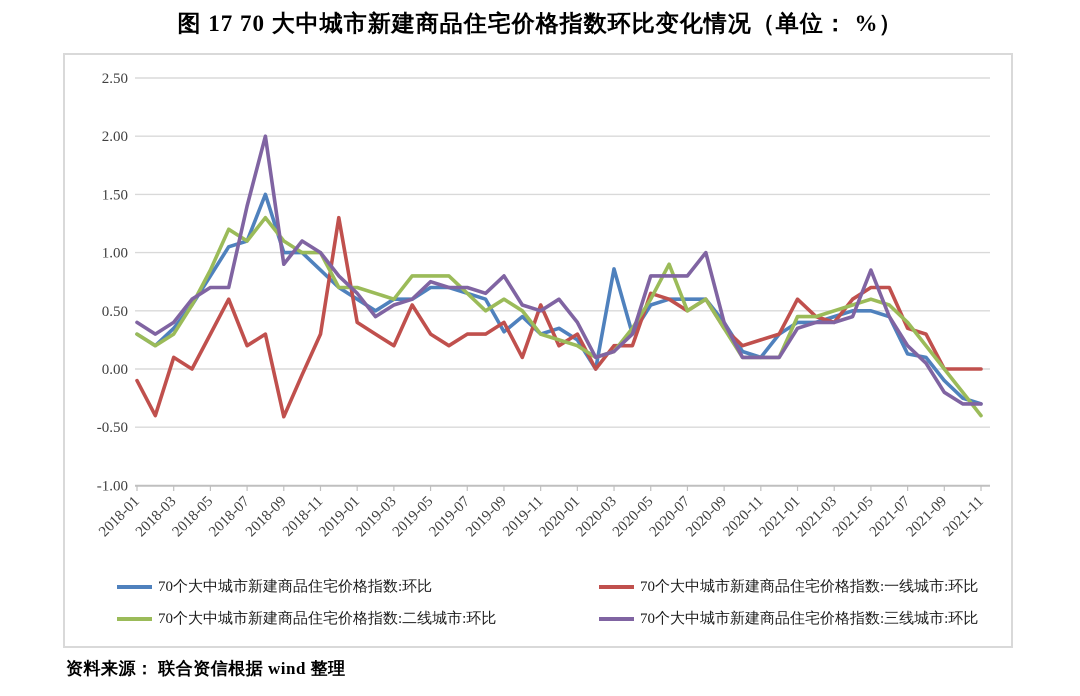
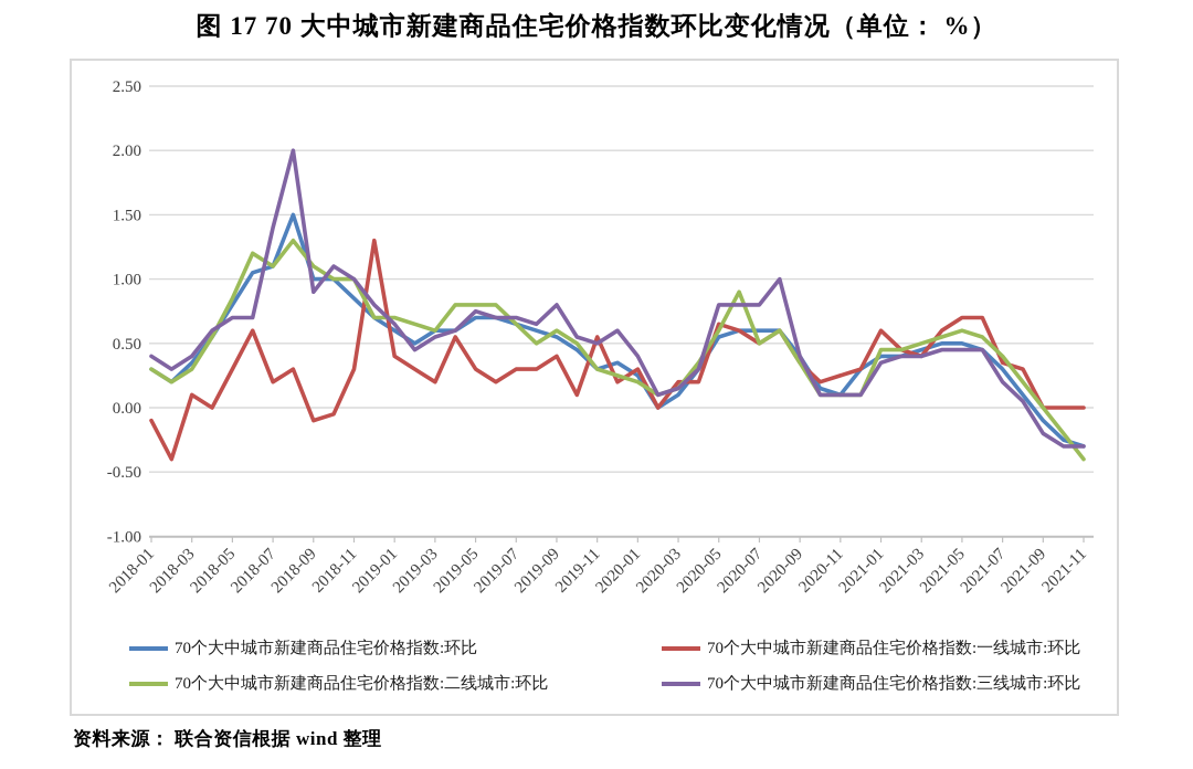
70个大中城市新建商品住宅价格指数:一线城市:环比/2018-09: -0.41 -> -0.10
70个大中城市新建商品住宅价格指数:环比/2019-09: 0.32 -> 0.55
70个大中城市新建商品住宅价格指数:环比/2020-03: 0.86 -> 0.10
70个大中城市新建商品住宅价格指数:三线城市:环比/2021-05: 0.85 -> 0.45
70个大中城市新建商品住宅价格指数:环比/2021-07: 0.13 -> 0.30
